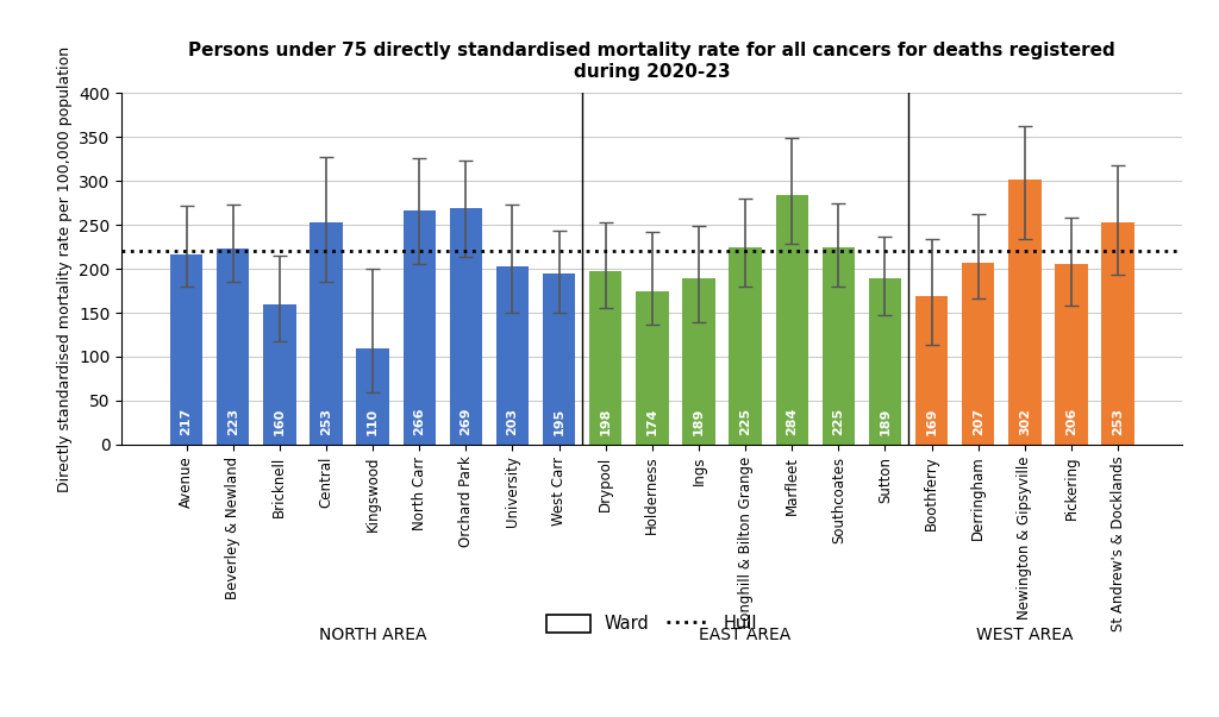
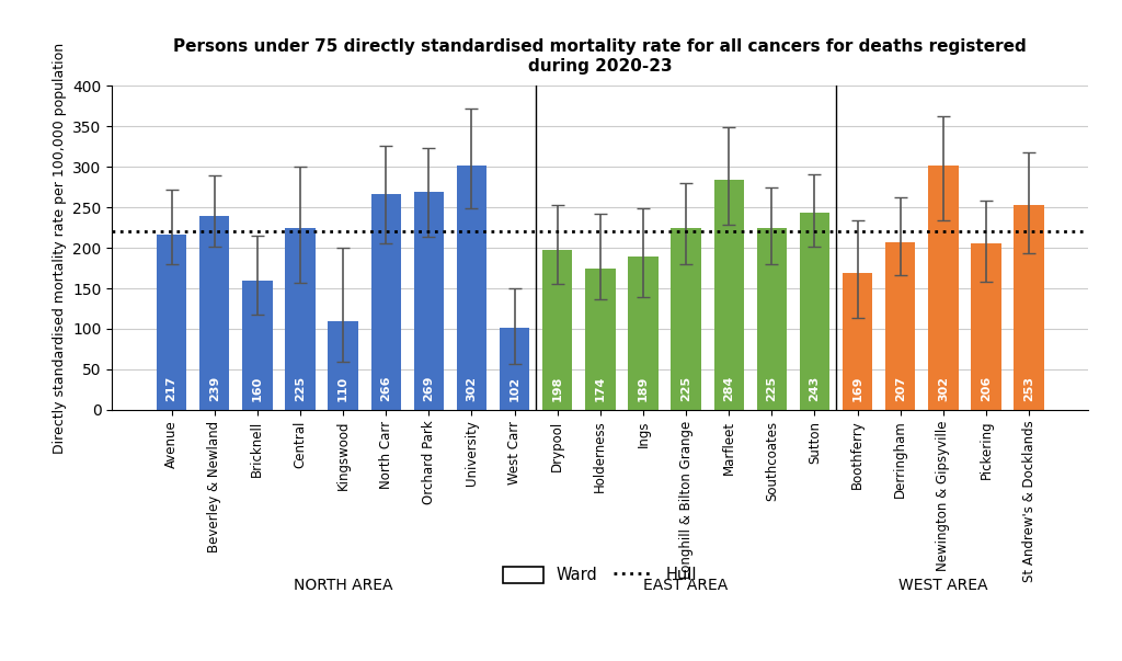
Beverley & Newland: 223 -> 239
Central: 253 -> 225
University: 203 -> 302
West Carr: 195 -> 102
Sutton: 189 -> 243
